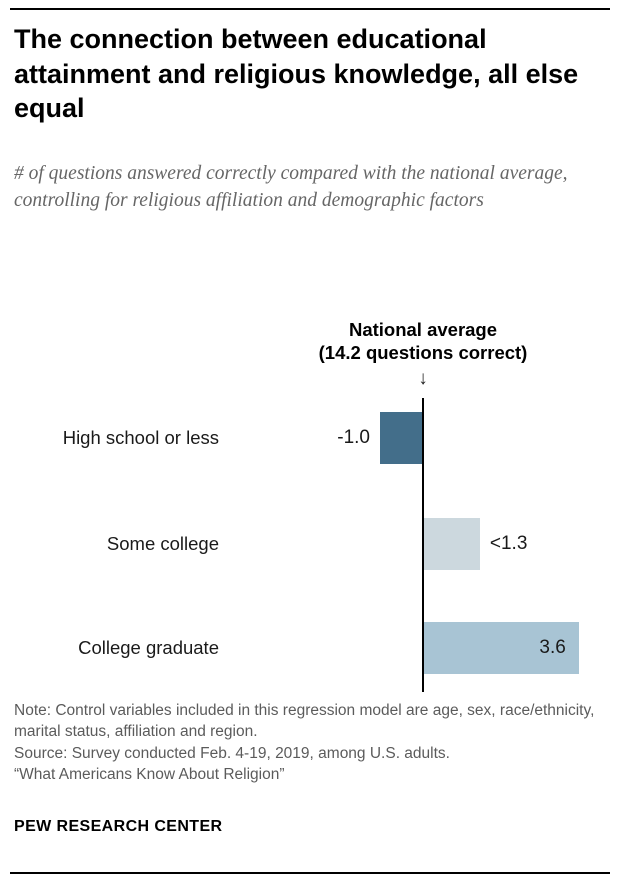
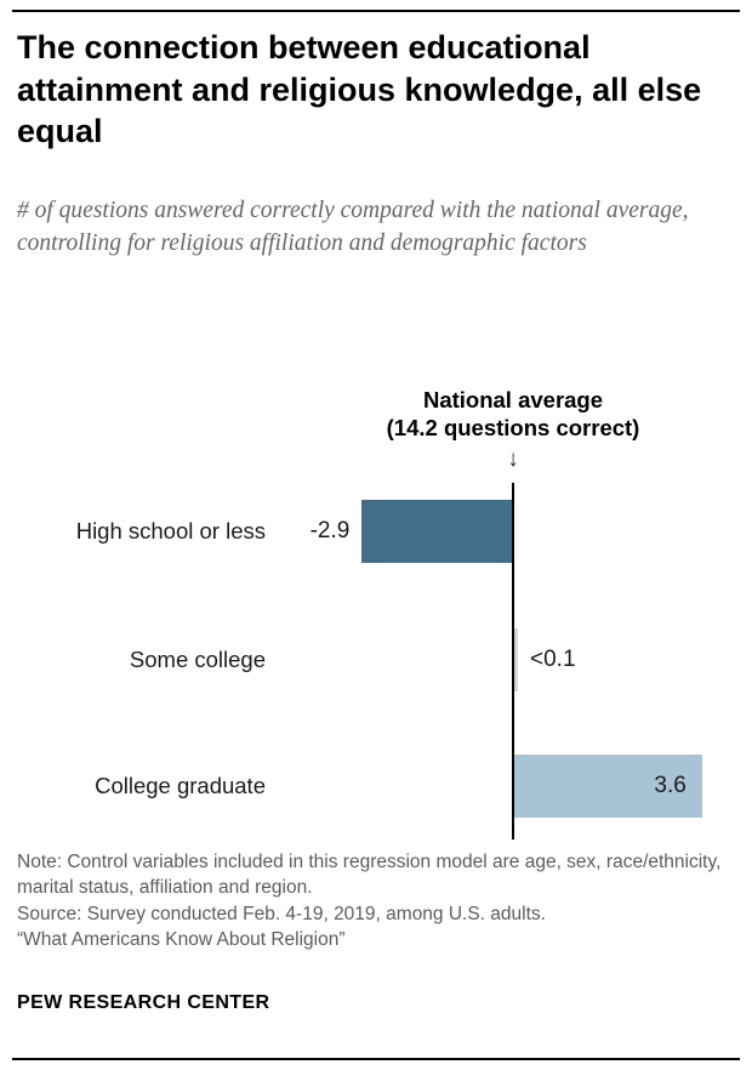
High school or less: -1.0 -> -2.9
Some college: 1.3 -> 0.1
